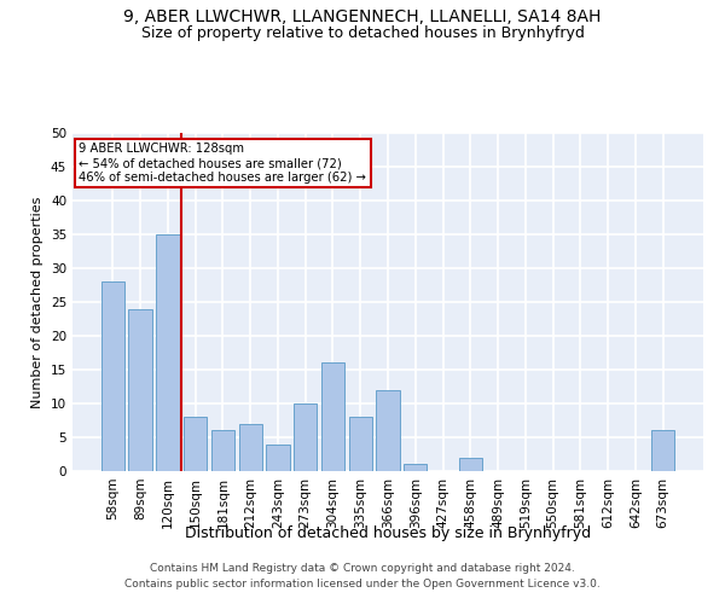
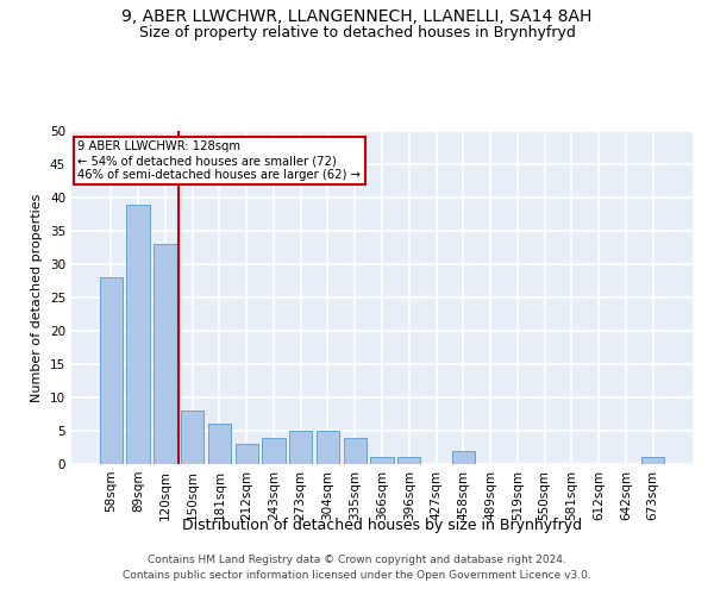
89sqm: 24 -> 39
120sqm: 35 -> 33
212sqm: 7 -> 3
273sqm: 10 -> 5
304sqm: 16 -> 5
335sqm: 8 -> 4
366sqm: 12 -> 1
673sqm: 6 -> 1
